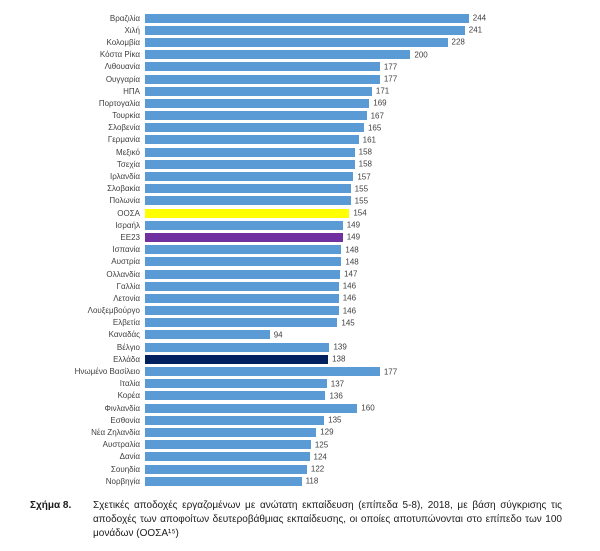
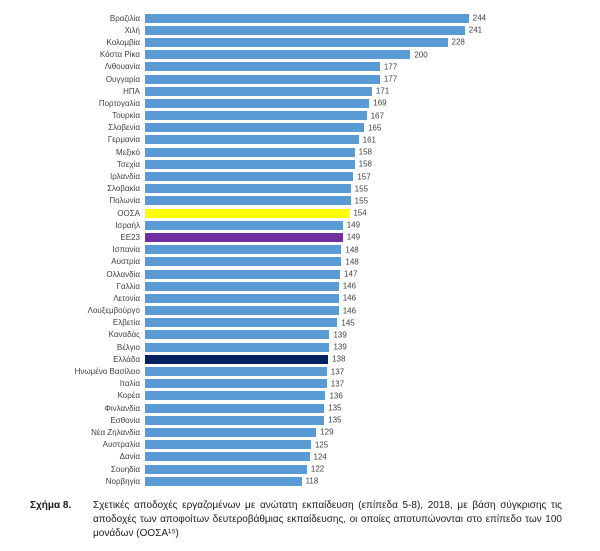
Καναδάς: 94 -> 139
Ηνωμένο Βασίλειο: 177 -> 137
Φινλανδία: 160 -> 135
